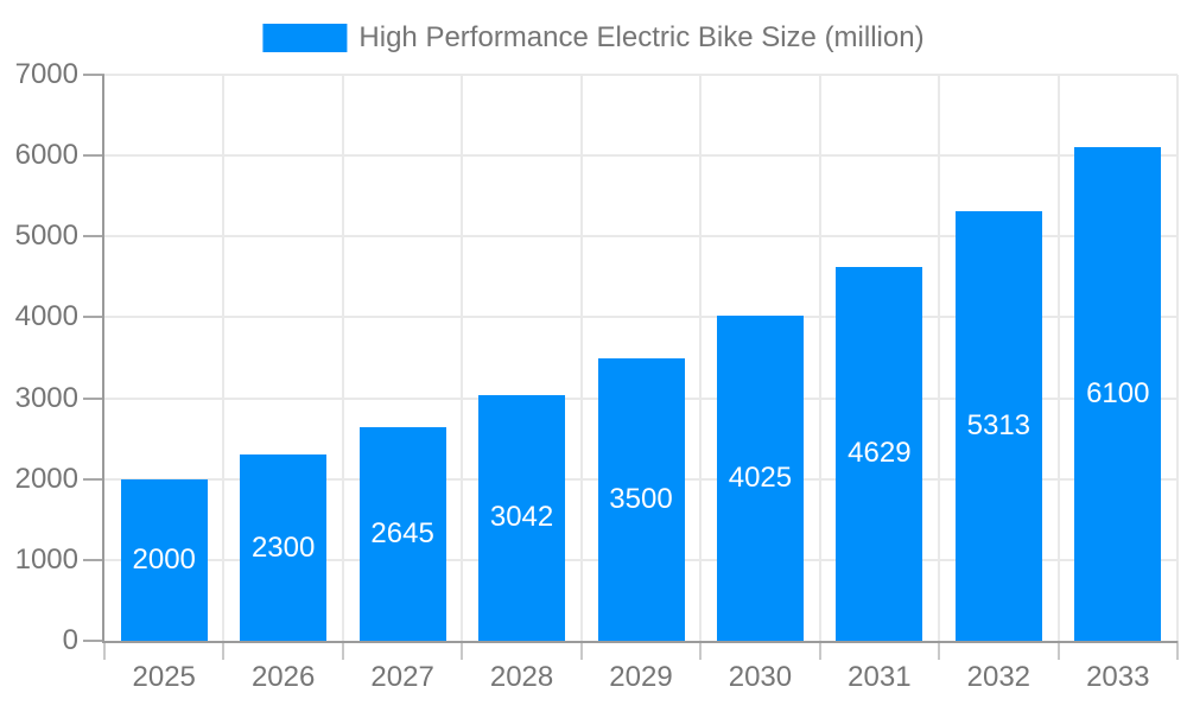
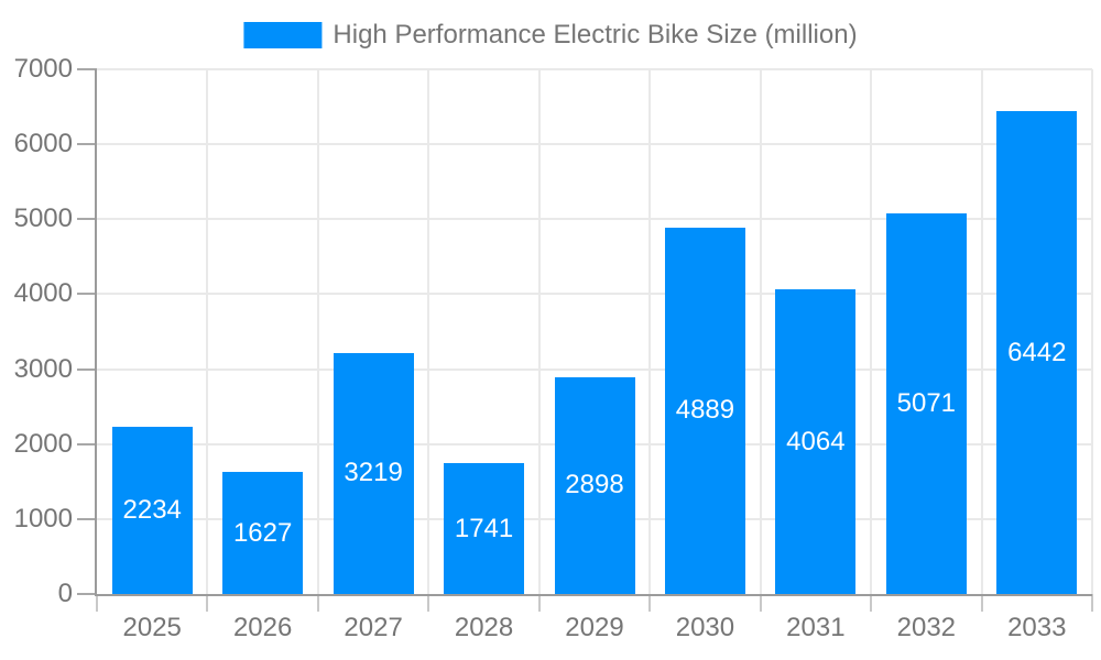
2025: 2000 -> 2234
2026: 2300 -> 1627
2027: 2645 -> 3219
2028: 3042 -> 1741
2029: 3500 -> 2898
2030: 4025 -> 4889
2031: 4629 -> 4064
2032: 5313 -> 5071
2033: 6100 -> 6442
